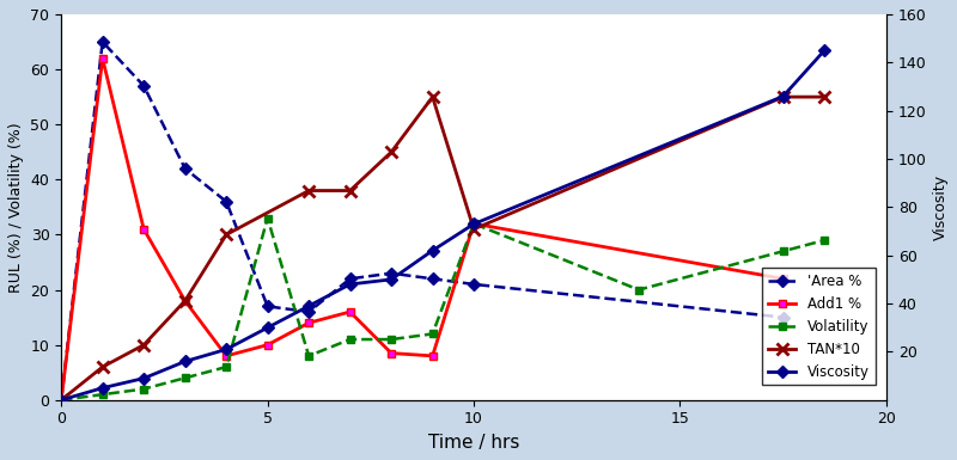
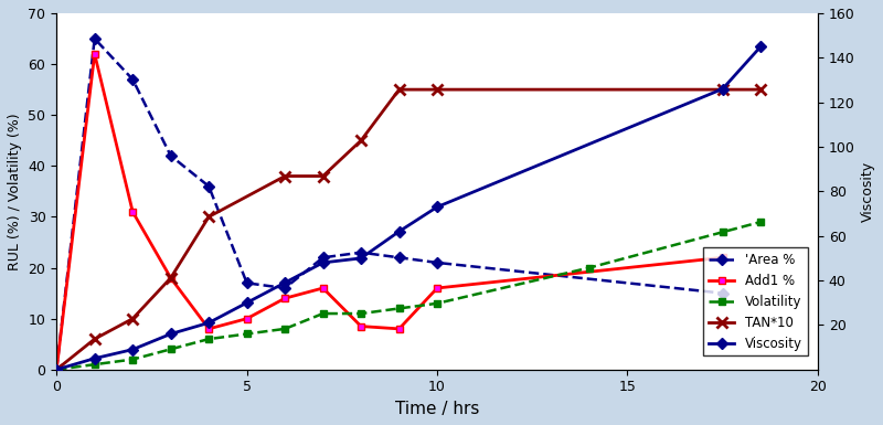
Volatility/5: 33 -> 7
Add1 %/10: 32.0 -> 16.0
Volatility/10: 32 -> 13
TAN*10/10: 31 -> 55
